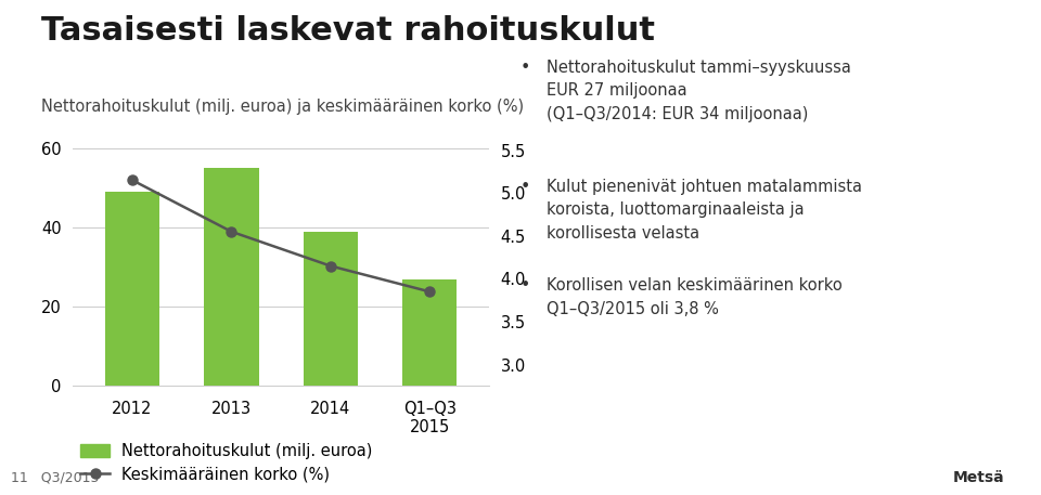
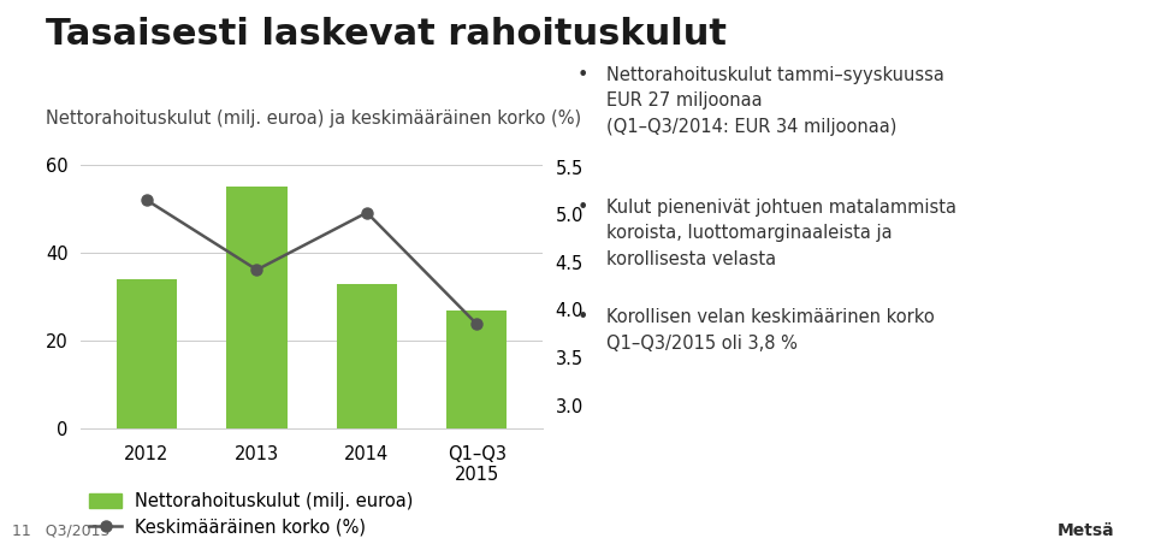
Nettorahoituskulut (milj. euroa)/2012: 49 -> 34
Keskimääräinen korko (%)/2013: 4.55 -> 4.42
Nettorahoituskulut (milj. euroa)/2014: 39 -> 33
Keskimääräinen korko (%)/2014: 4.15 -> 5.02
